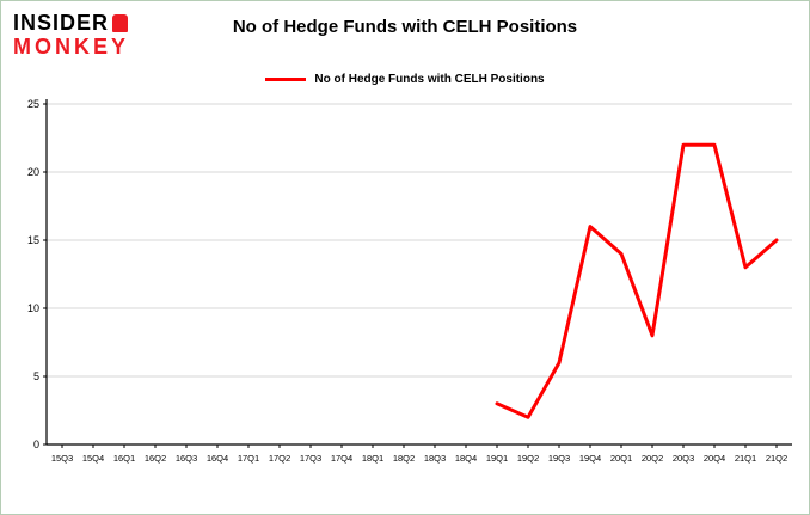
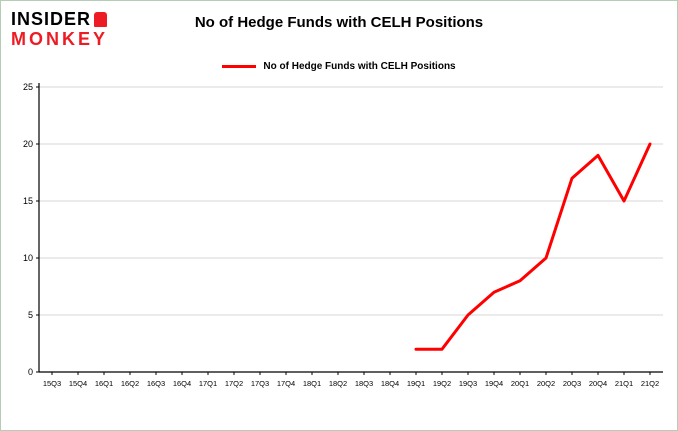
19Q1: 3 -> 2
19Q3: 6 -> 5
19Q4: 16 -> 7
20Q1: 14 -> 8
20Q2: 8 -> 10
20Q3: 22 -> 17
20Q4: 22 -> 19
21Q1: 13 -> 15
21Q2: 15 -> 20
